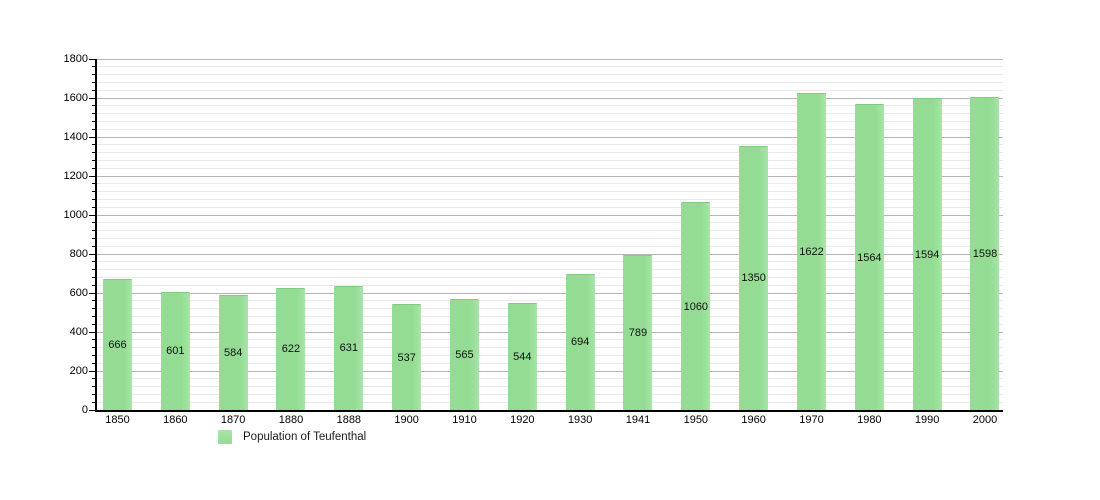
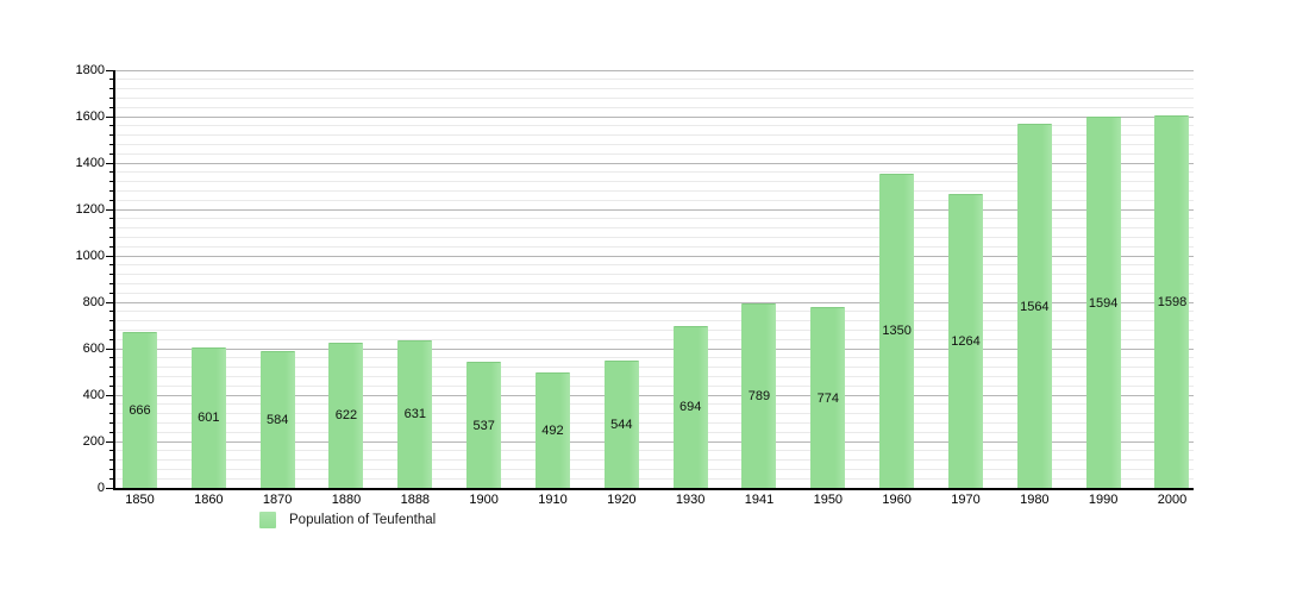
1910: 565 -> 492
1950: 1060 -> 774
1970: 1622 -> 1264
